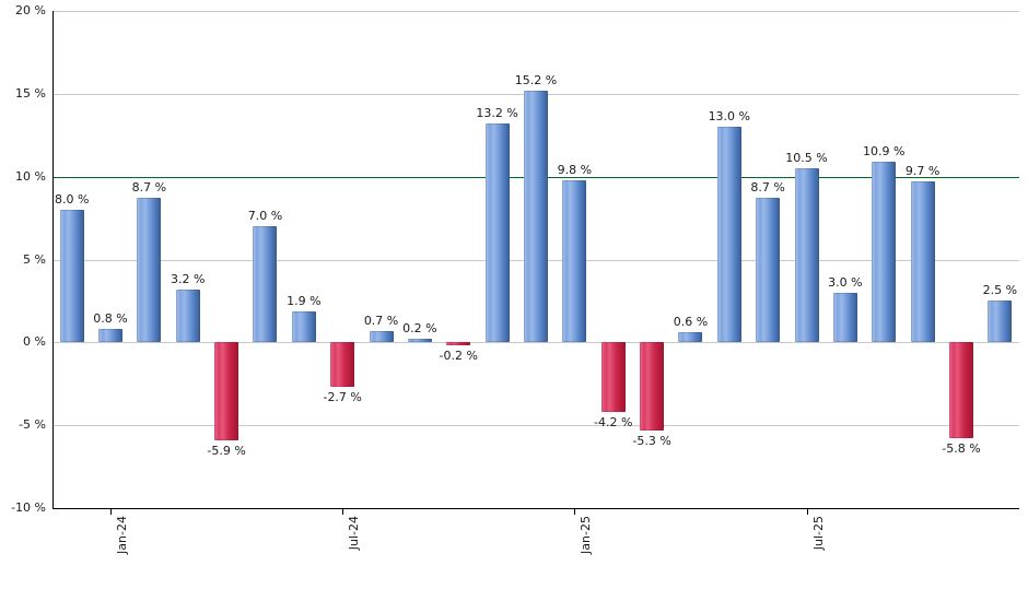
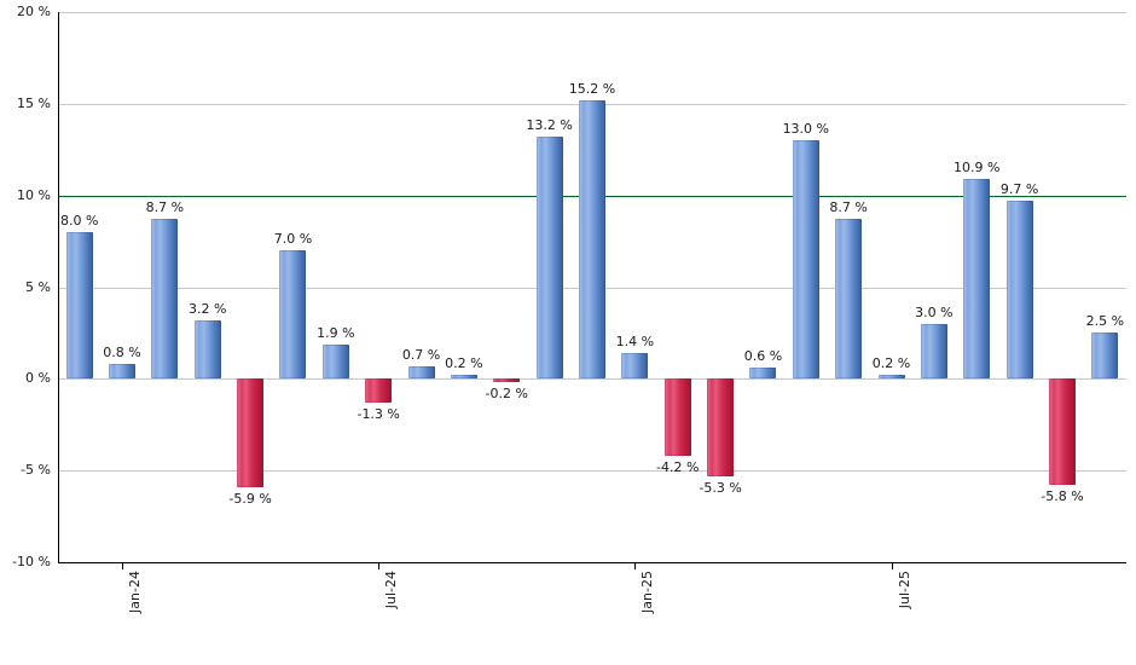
Jul-24: -2.7 -> -1.3
Jan-25: 9.8 -> 1.4
Jul-25: 10.5 -> 0.2
